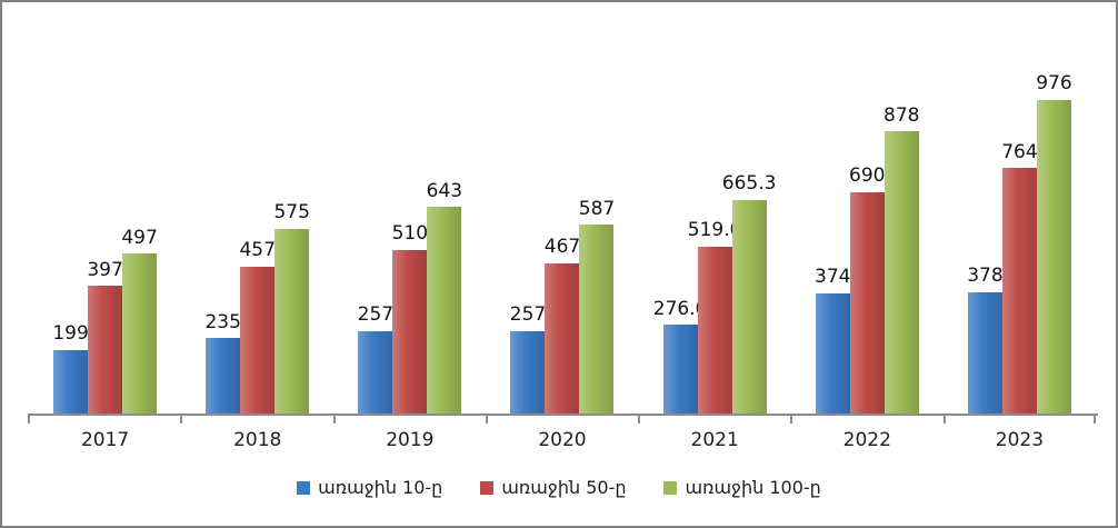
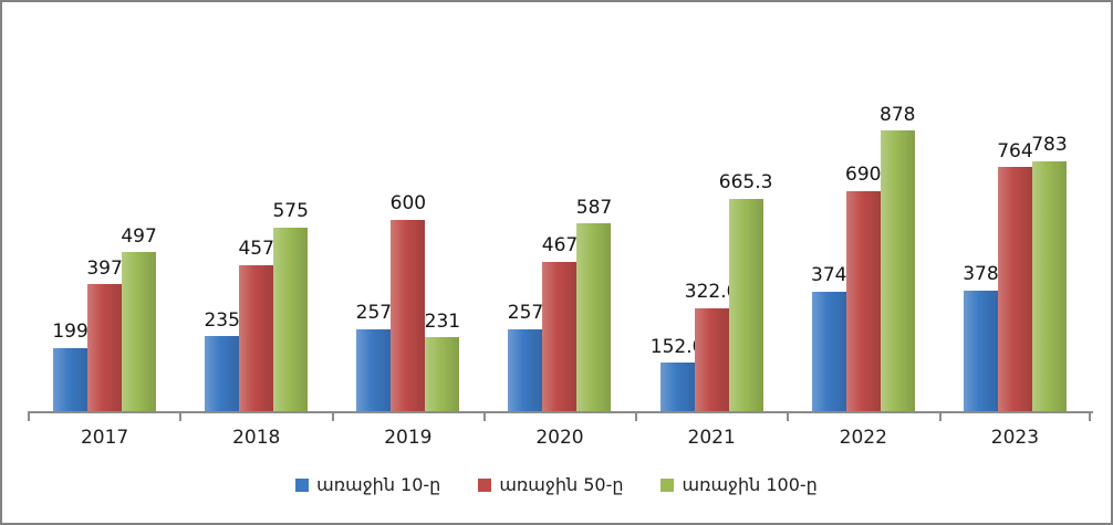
առաջին 50-ը/2019: 510 -> 600
առաջին 100-ը/2019: 643 -> 231
առաջին 10-ը/2021: 276.0 -> 152.0
առաջին 50-ը/2021: 519.0 -> 322.0
առաջին 100-ը/2023: 976 -> 783
